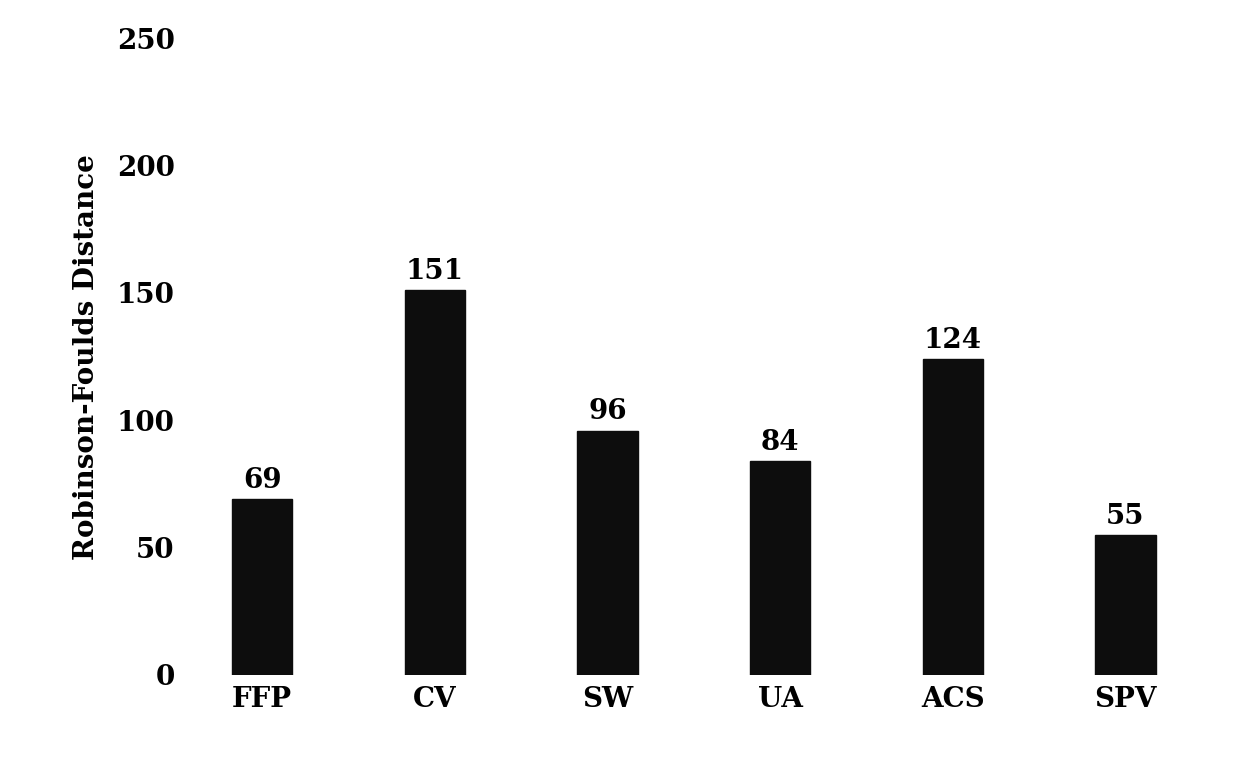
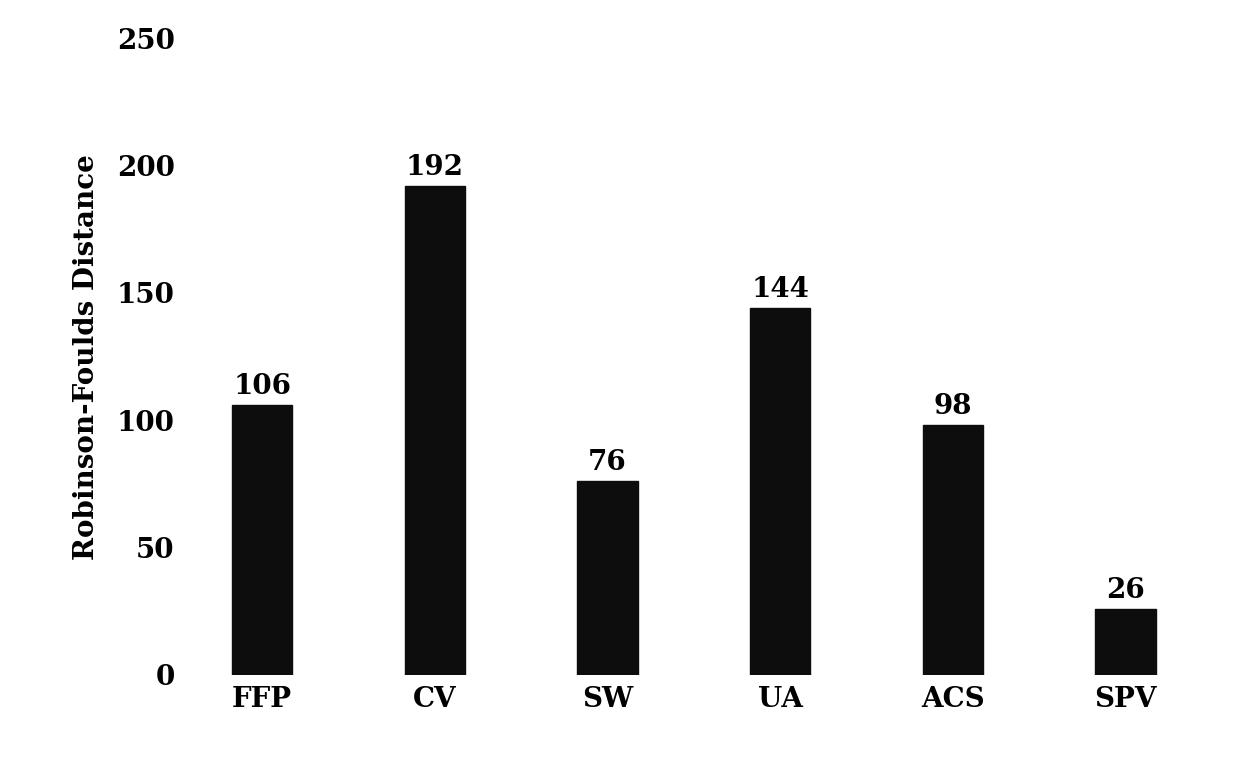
FFP: 69 -> 106
CV: 151 -> 192
SW: 96 -> 76
UA: 84 -> 144
ACS: 124 -> 98
SPV: 55 -> 26
